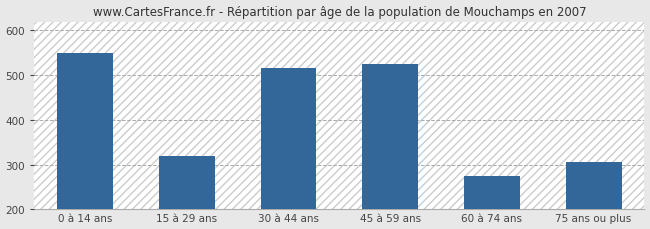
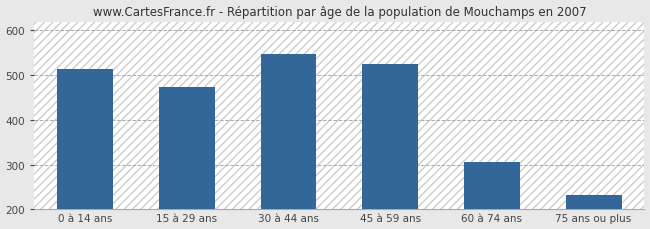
0 à 14 ans: 550 -> 513
15 à 29 ans: 320 -> 474
30 à 44 ans: 515 -> 547
60 à 74 ans: 275 -> 306
75 ans ou plus: 305 -> 231
